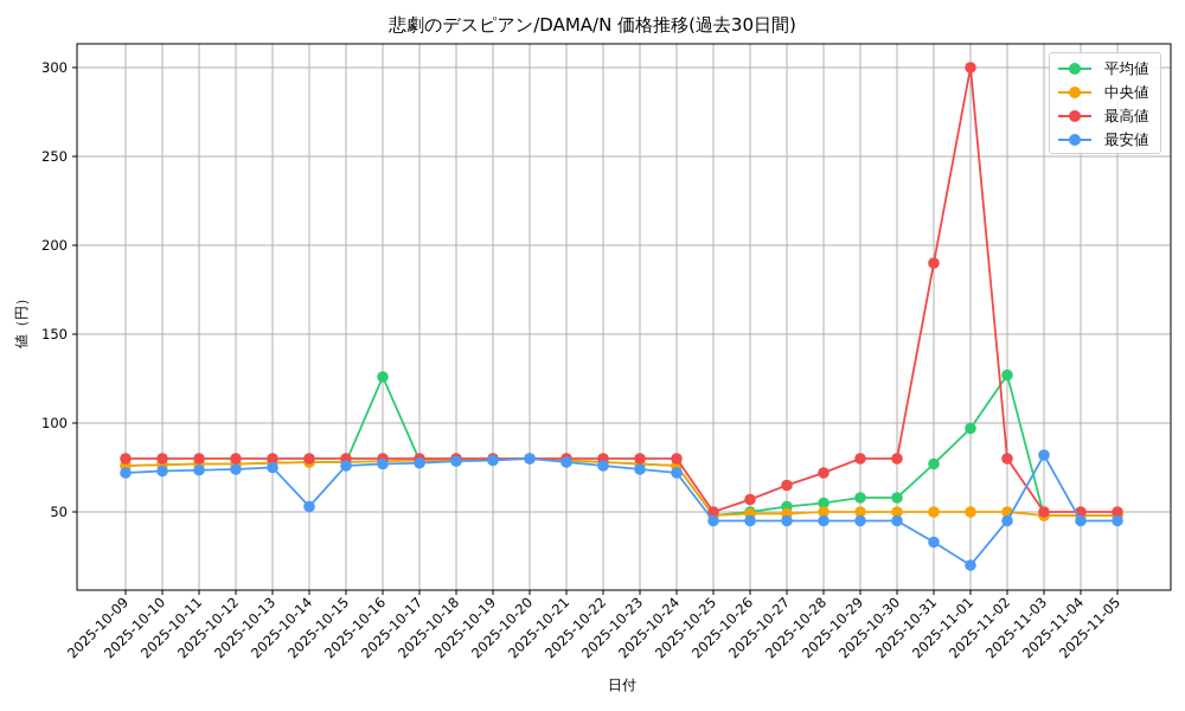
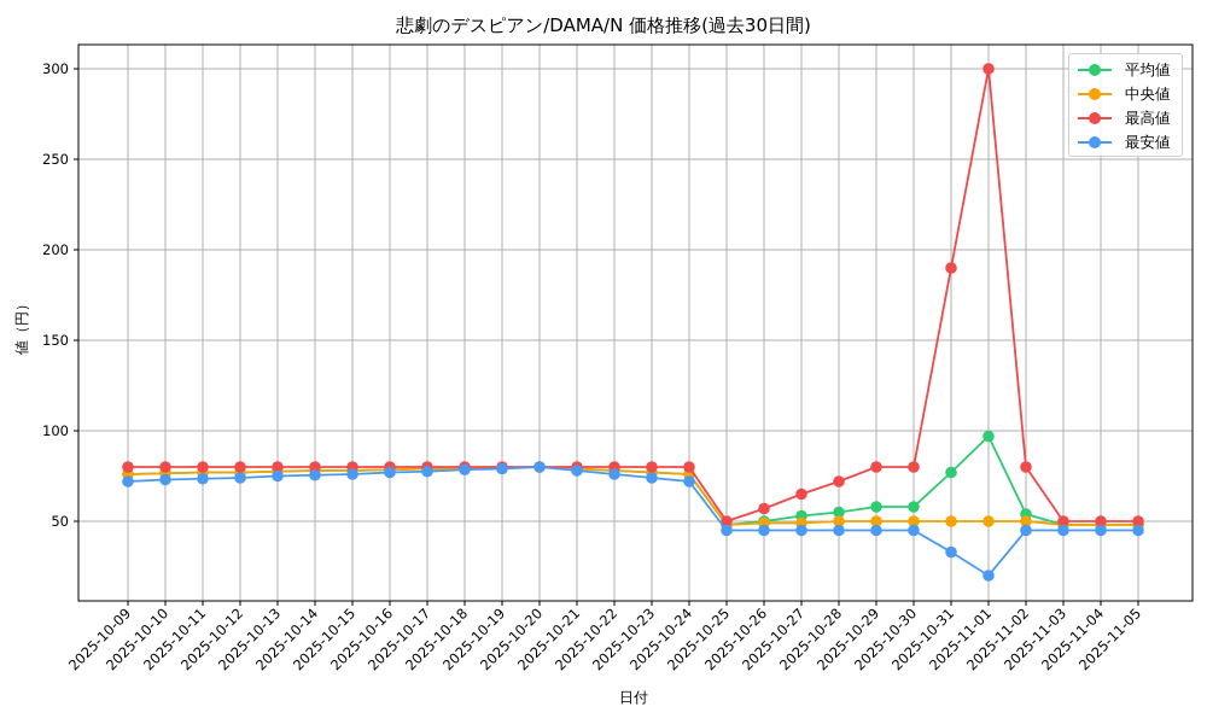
最安値/2025-10-14: 53 -> 76
平均値/2025-10-16: 126 -> 78
平均値/2025-11-02: 127 -> 54
最安値/2025-11-03: 82 -> 45
